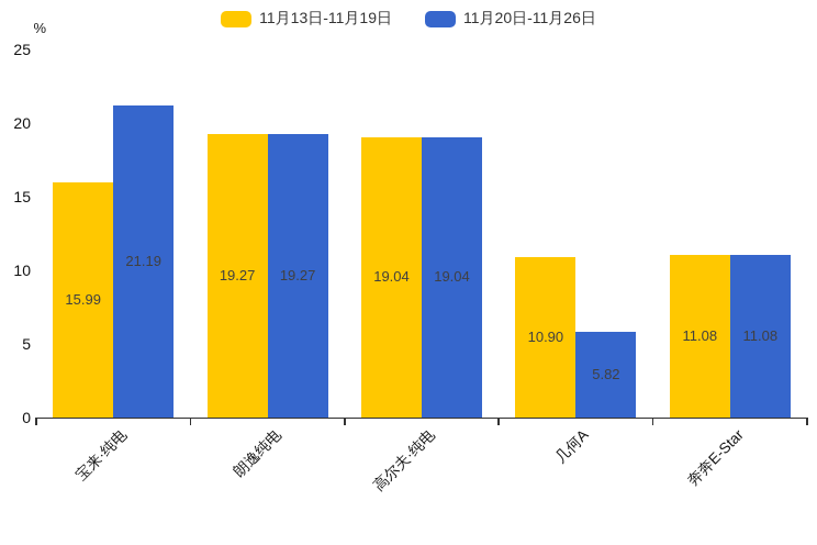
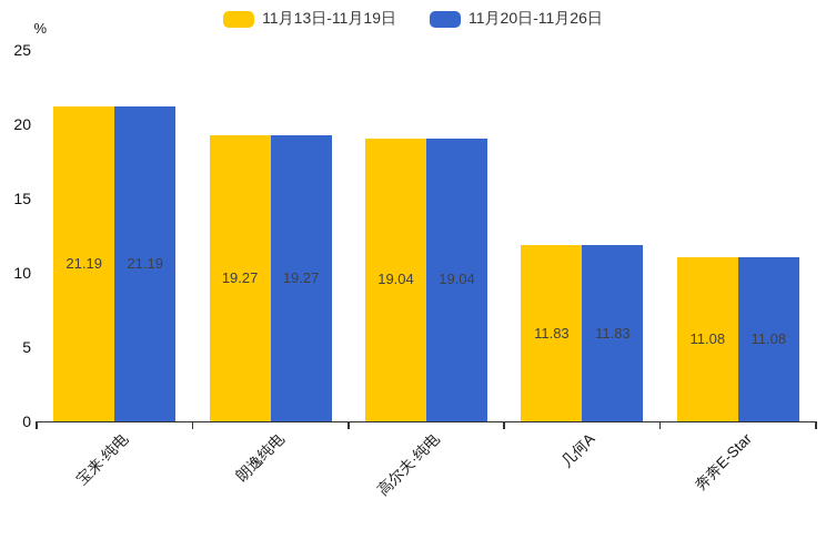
11月13日-11月19日/宝来·纯电: 15.99 -> 21.19
11月13日-11月19日/几何A: 10.90 -> 11.83
11月20日-11月26日/几何A: 5.82 -> 11.83
